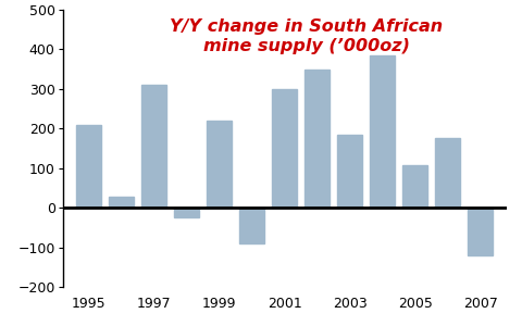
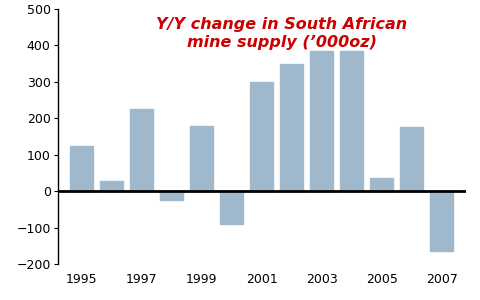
1995: 210 -> 125
1997: 310 -> 225
1999: 220 -> 180
2003: 185 -> 385
2005: 107 -> 35
2007: -120 -> -165
